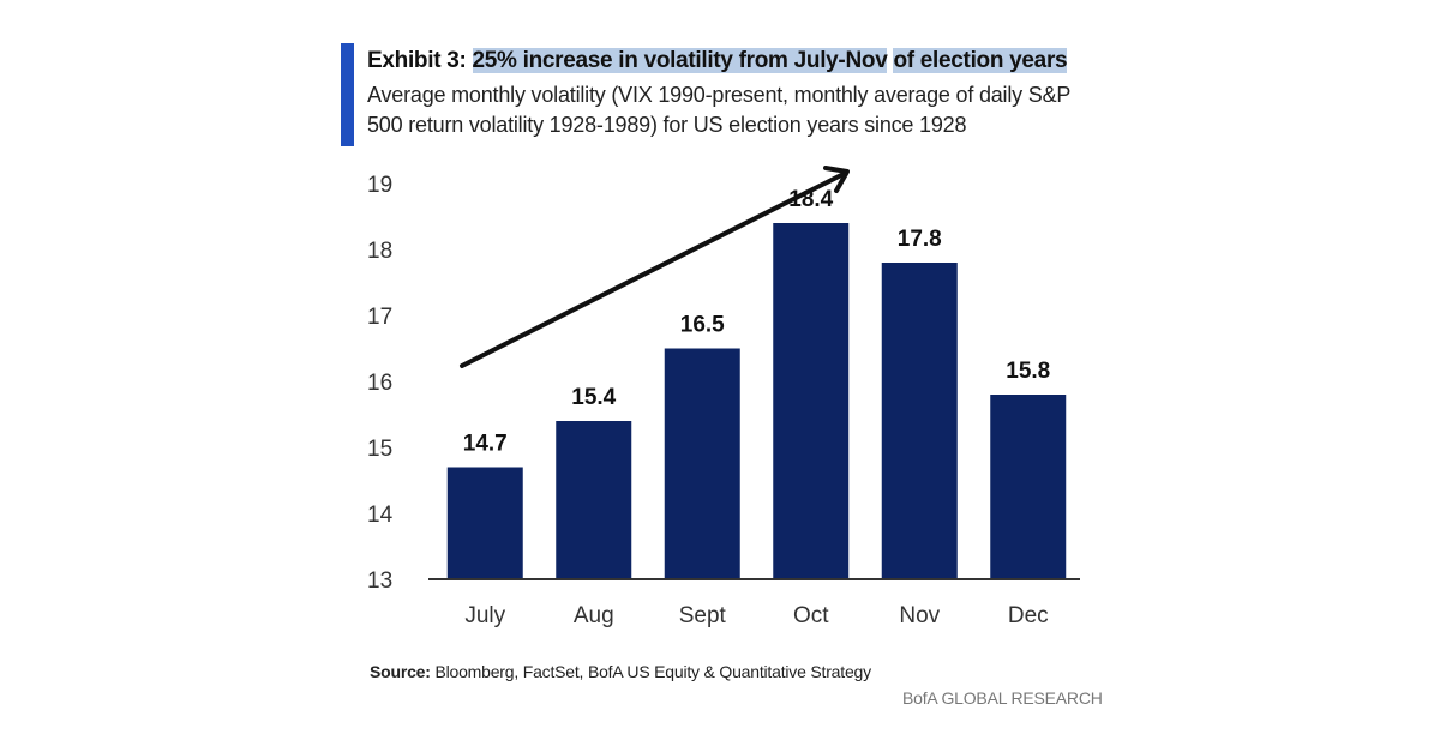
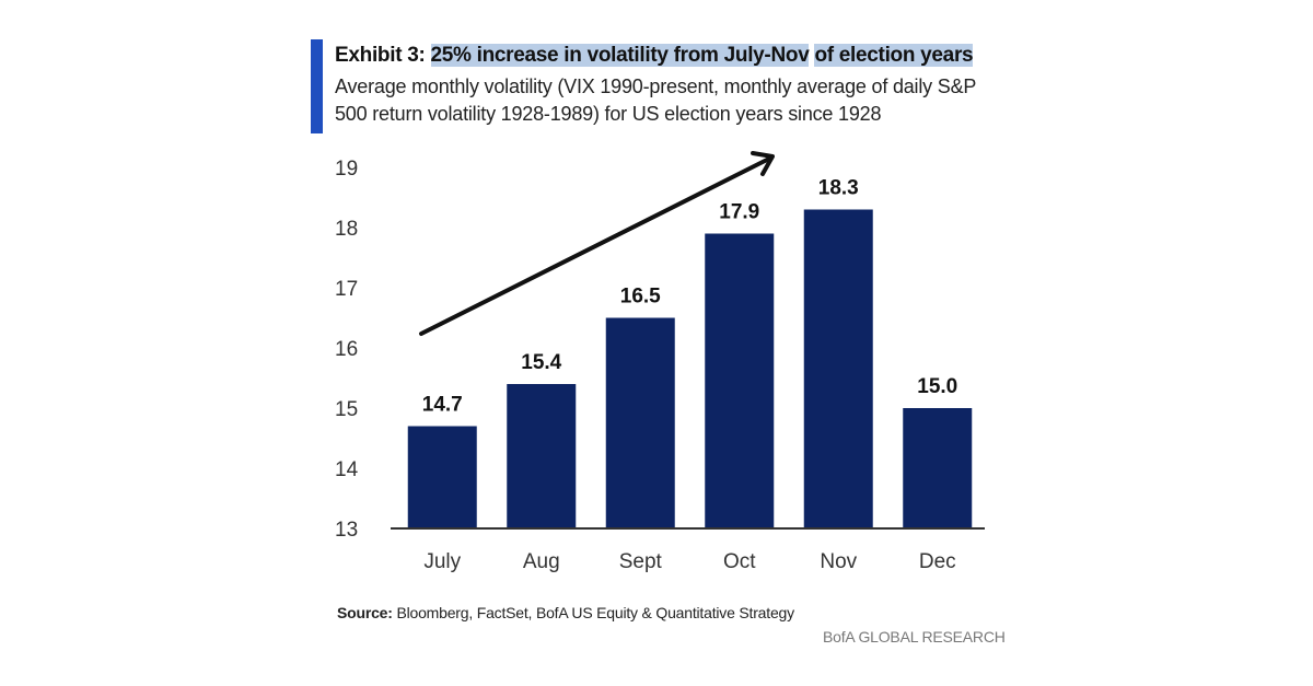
Oct: 18.4 -> 17.9
Nov: 17.8 -> 18.3
Dec: 15.8 -> 15.0
